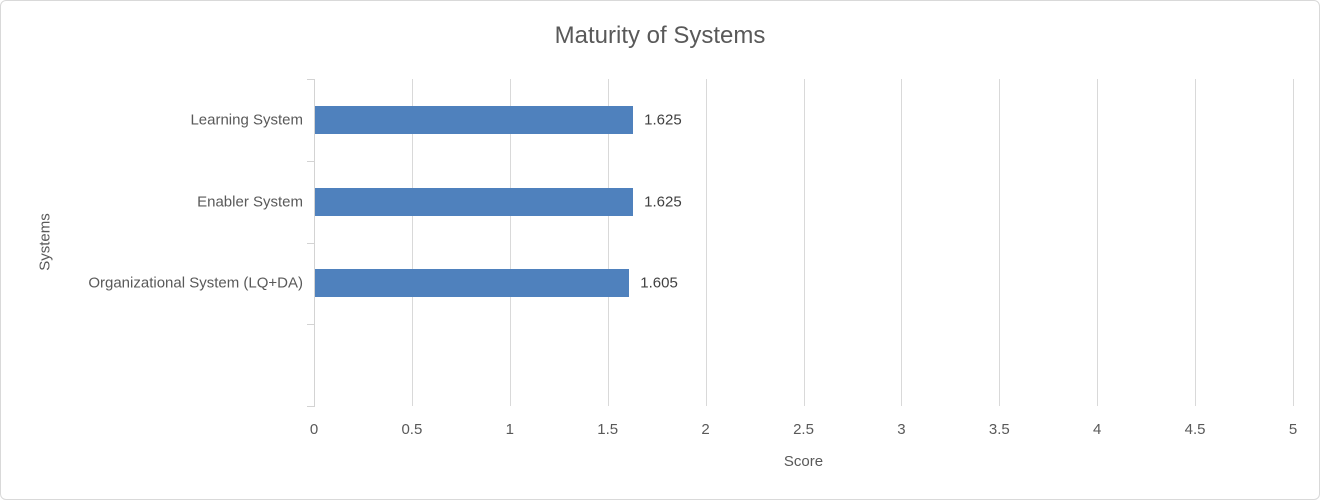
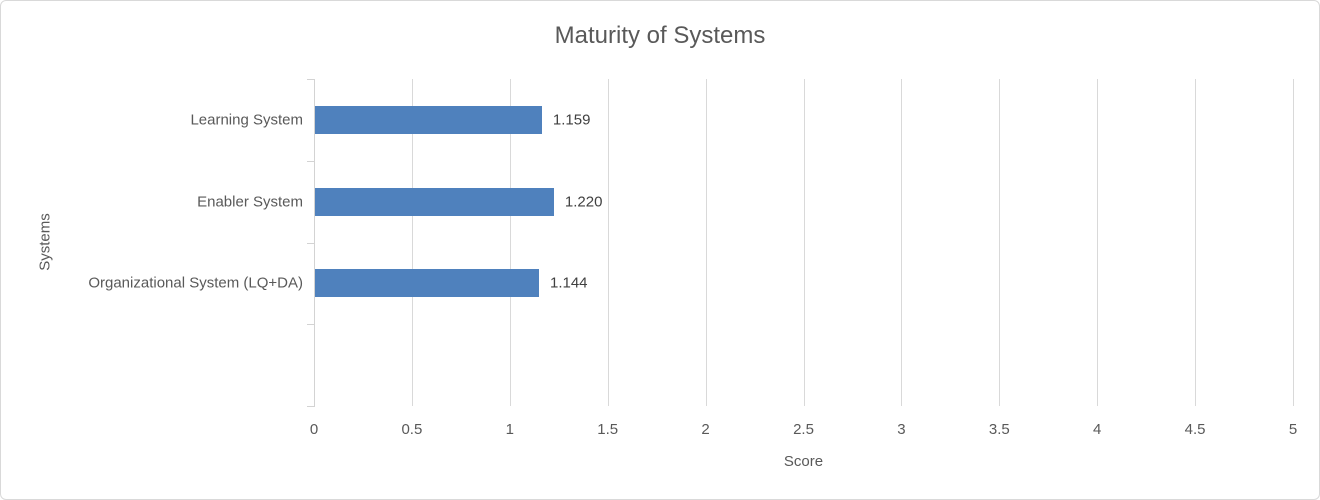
Learning System: 1.625 -> 1.159
Enabler System: 1.625 -> 1.220
Organizational System (LQ+DA): 1.605 -> 1.144
